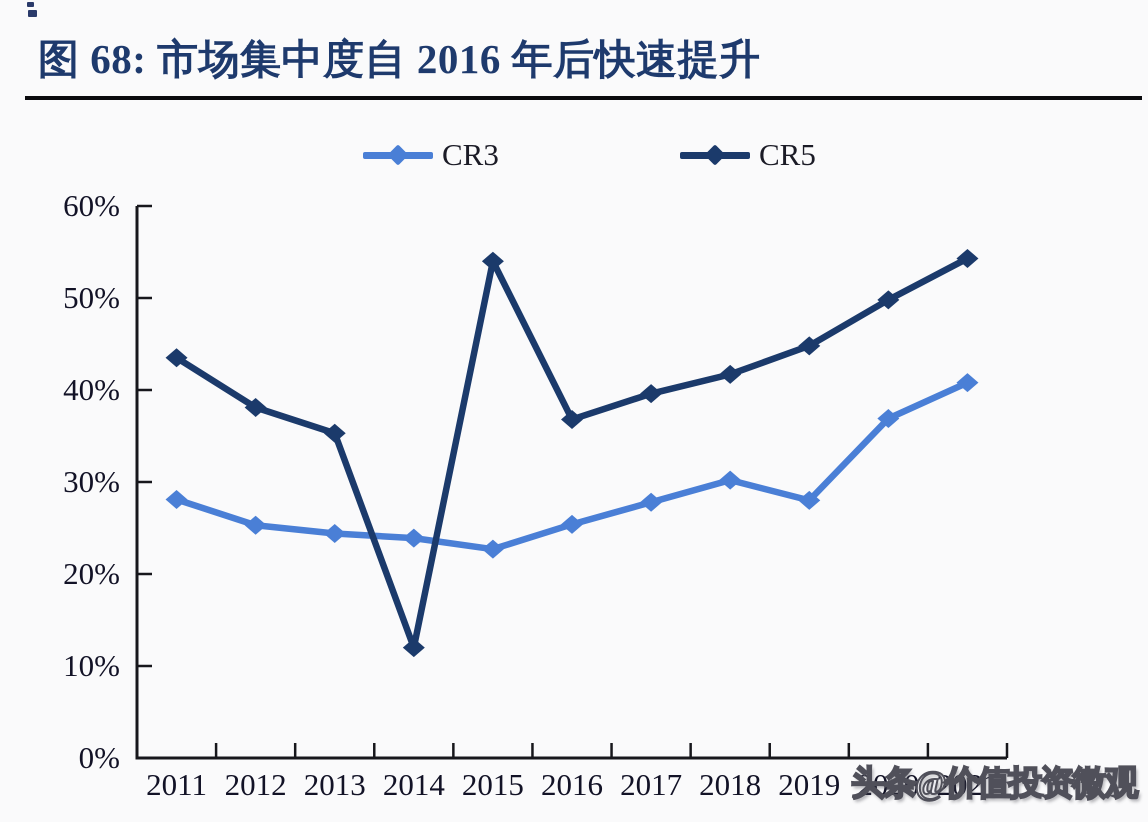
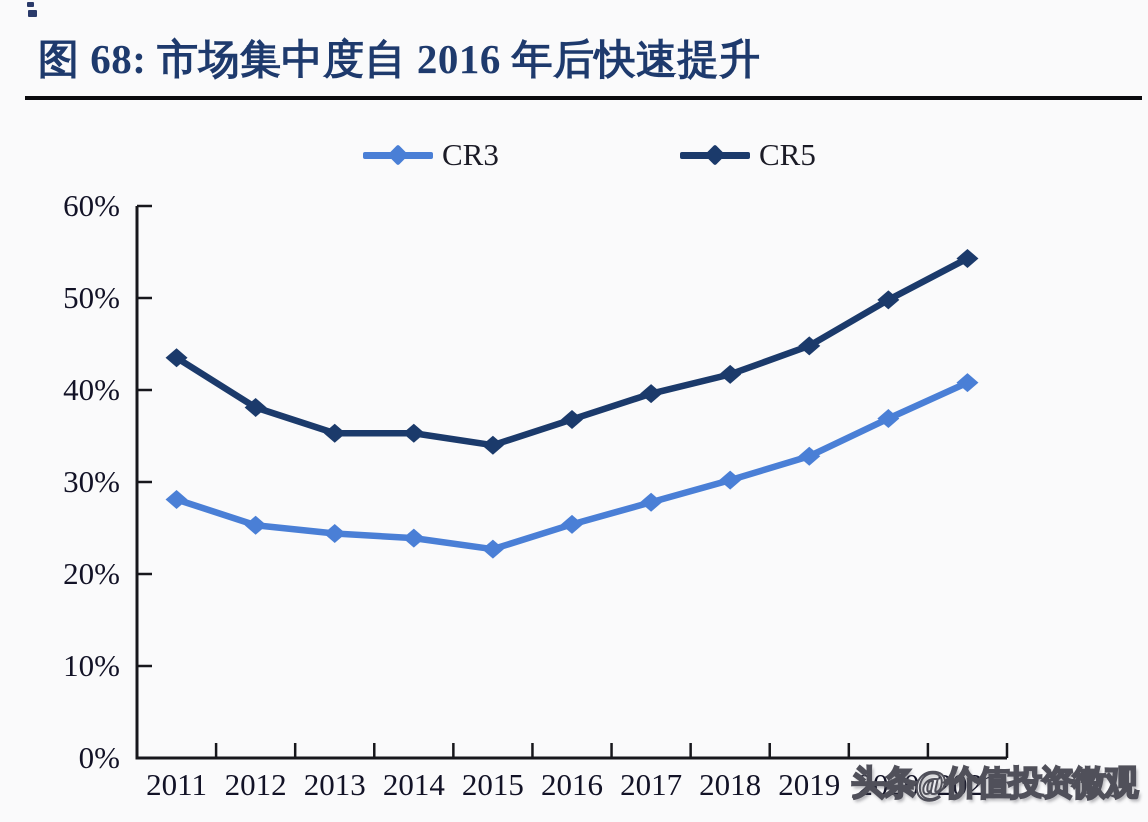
CR5/2014: 12% -> 35%
CR5/2015: 54% -> 34%
CR3/2019: 28% -> 33%
